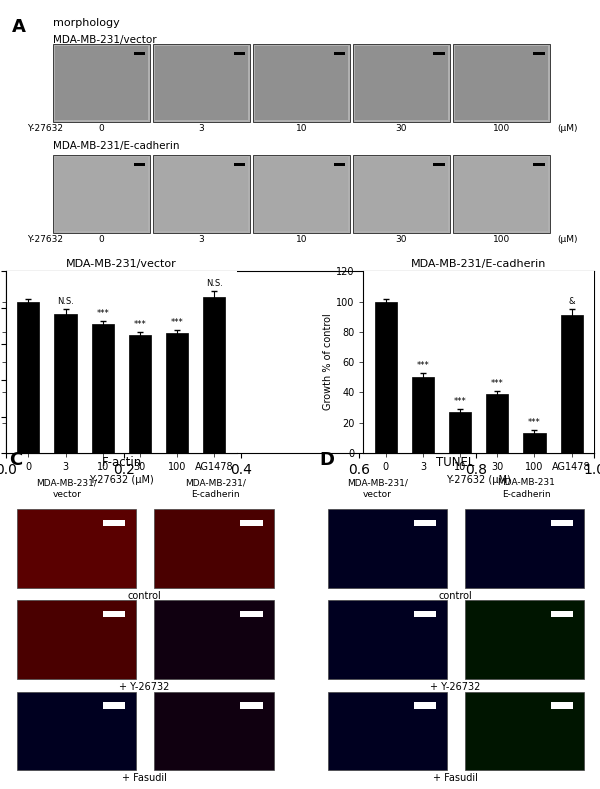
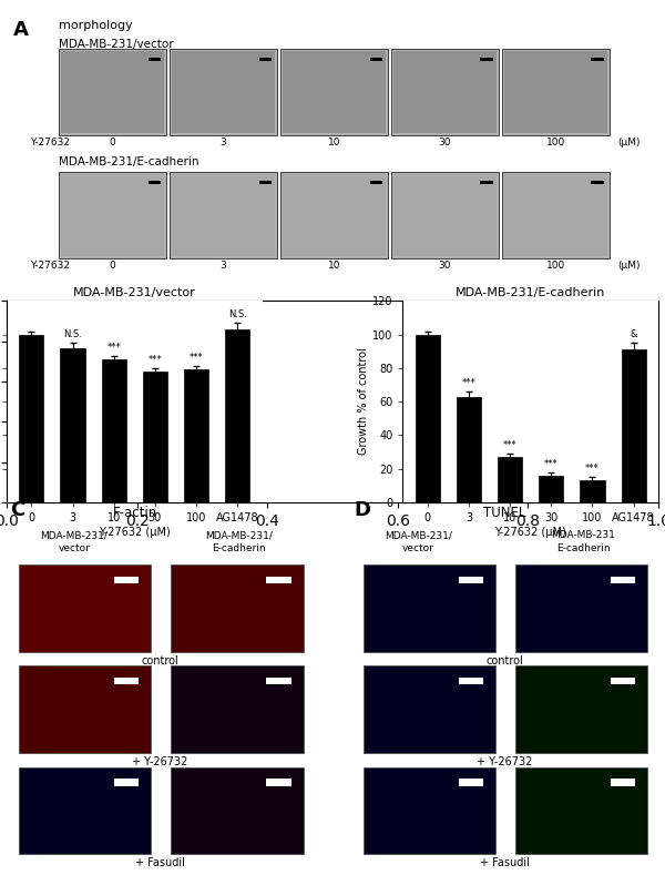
MDA-MB-231/E-cadherin/3: 50 -> 63
MDA-MB-231/E-cadherin/30: 39 -> 16
